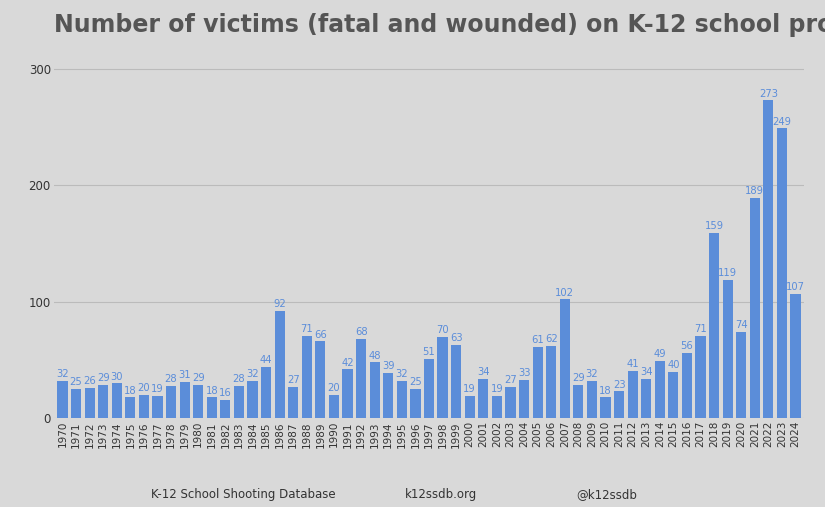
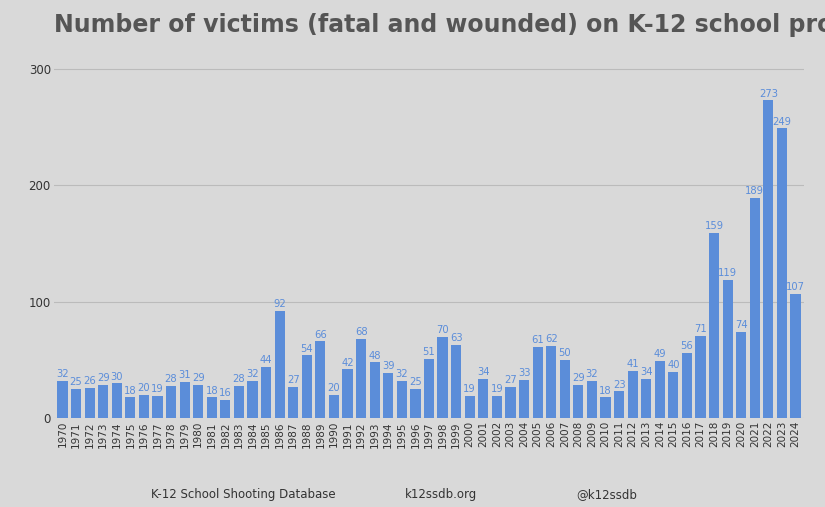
1988: 71 -> 54
2007: 102 -> 50
